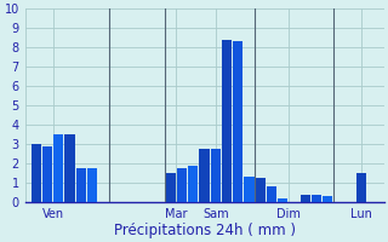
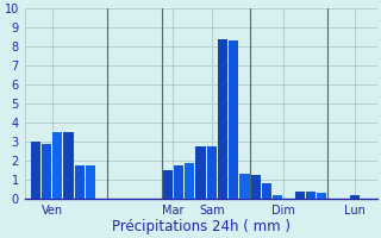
Lun: 1.5 -> 0.2
